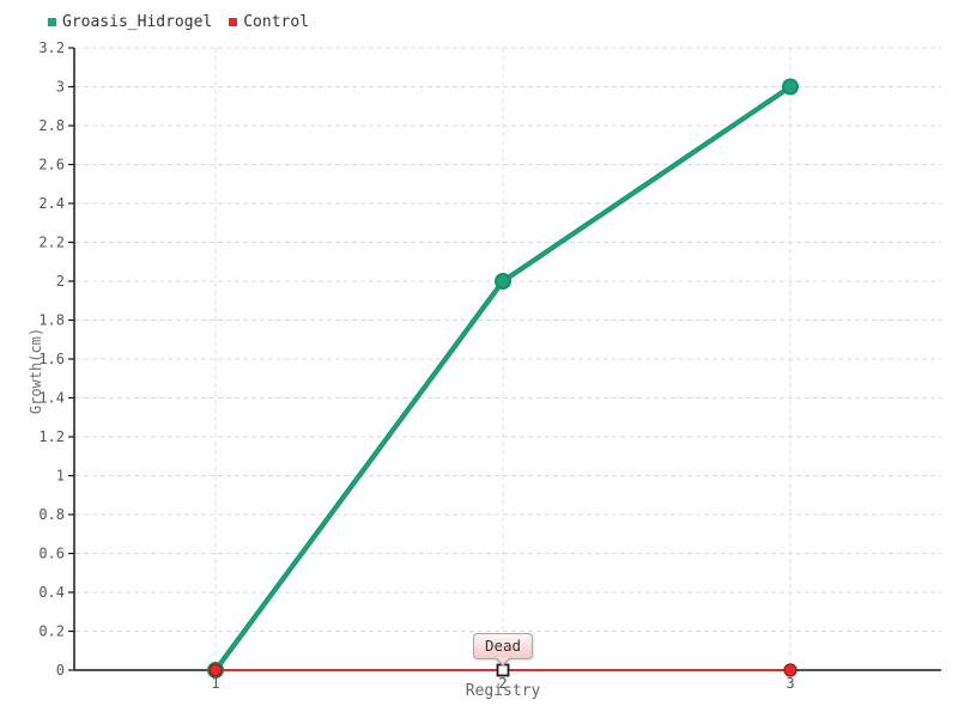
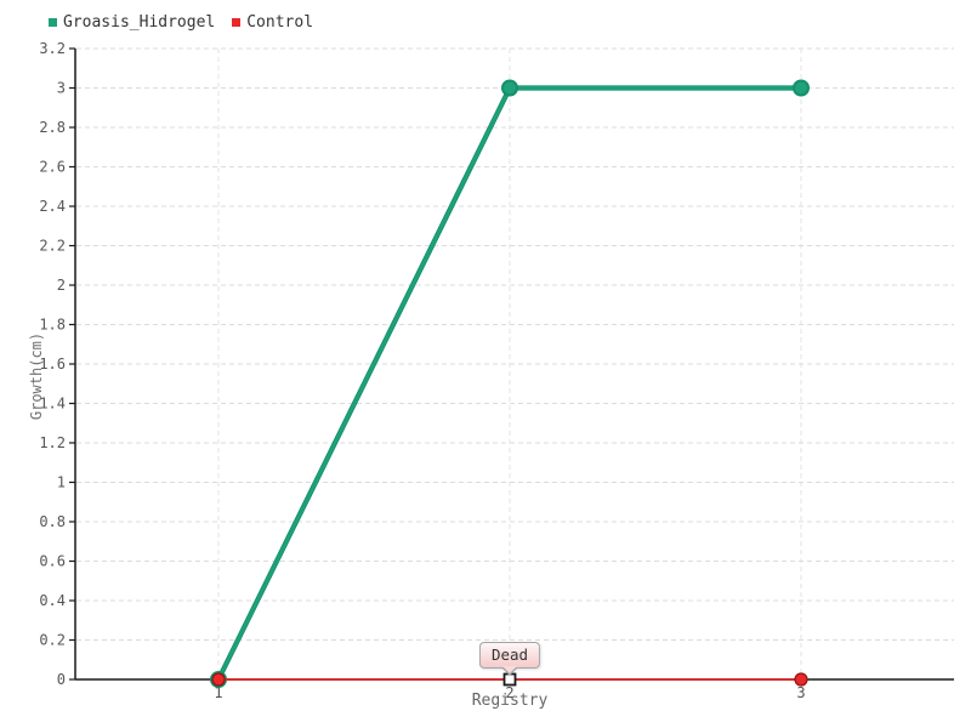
Groasis_Hidrogel/2: 2 -> 3
